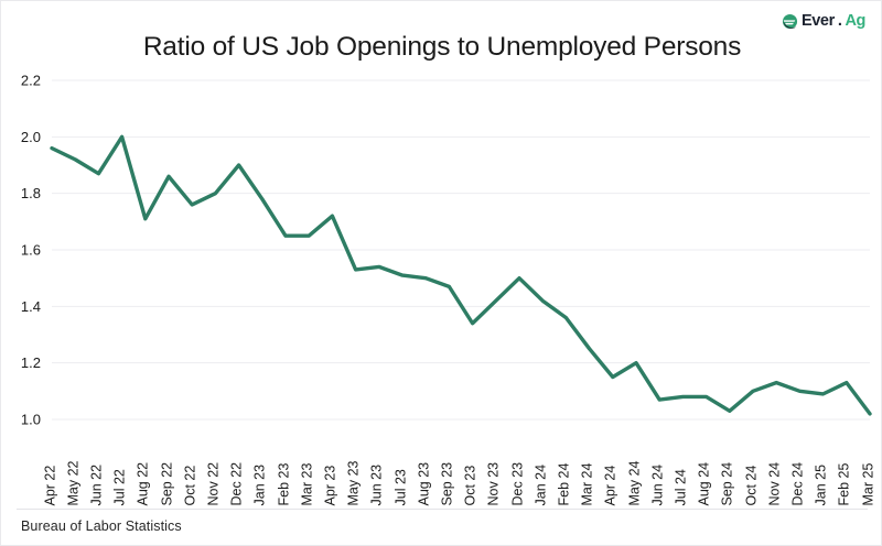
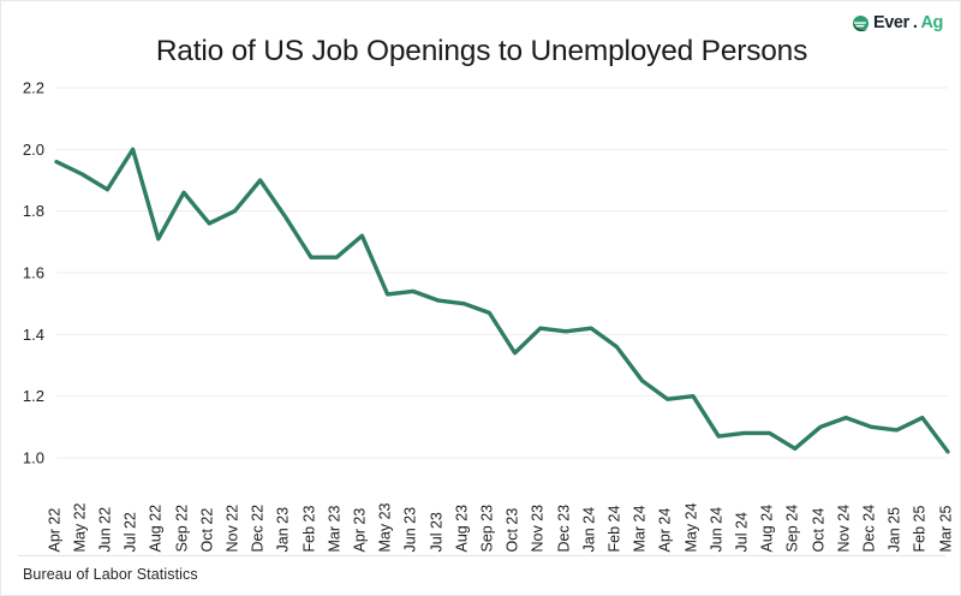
Dec 23: 1.50 -> 1.41
Apr 24: 1.15 -> 1.19
